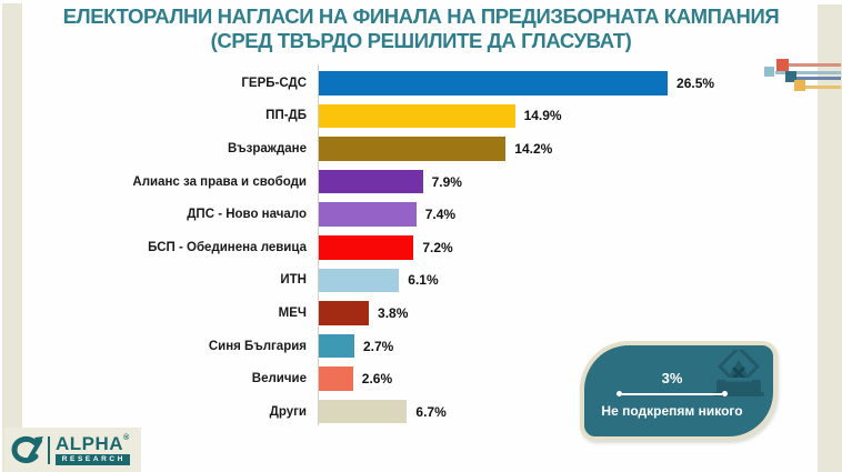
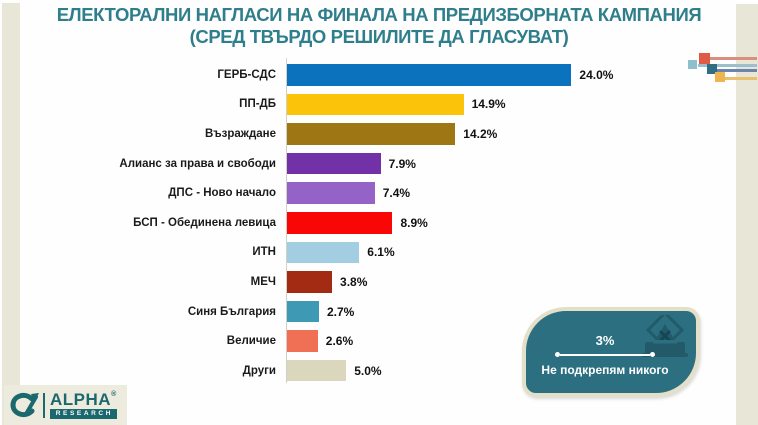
ГЕРБ-СДС: 26.5% -> 24.0%
БСП - Обединена левица: 7.2% -> 8.9%
Други: 6.7% -> 5.0%
